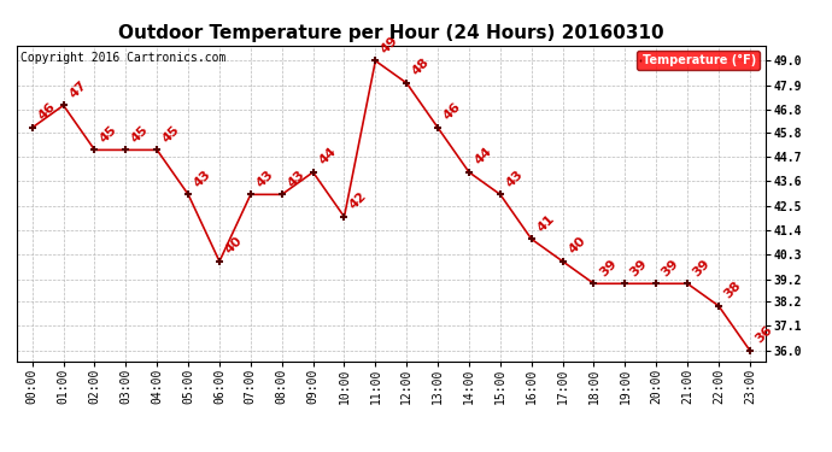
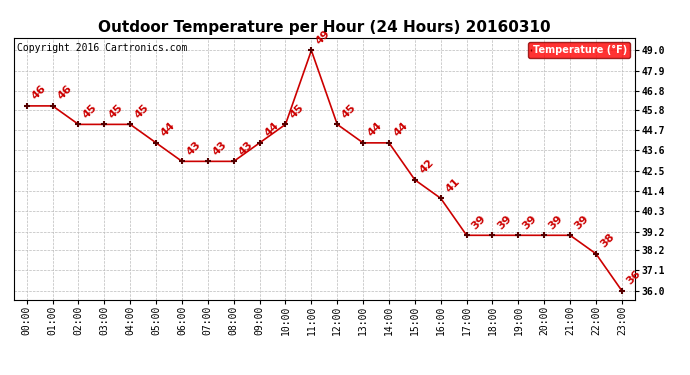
01:00: 47 -> 46
05:00: 43 -> 44
06:00: 40 -> 43
10:00: 42 -> 45
12:00: 48 -> 45
13:00: 46 -> 44
15:00: 43 -> 42
17:00: 40 -> 39
